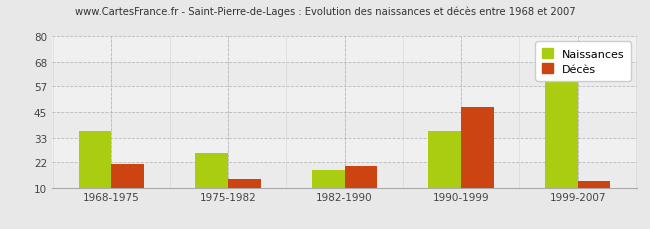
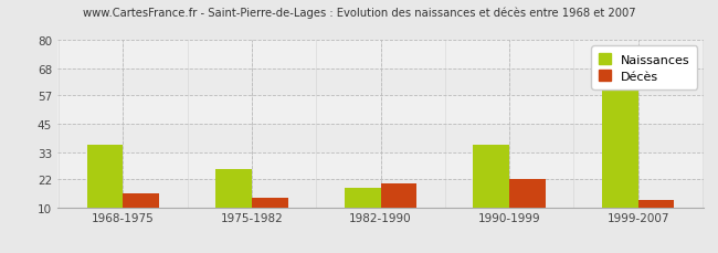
Décès/1968-1975: 21 -> 16
Décès/1990-1999: 47 -> 22
